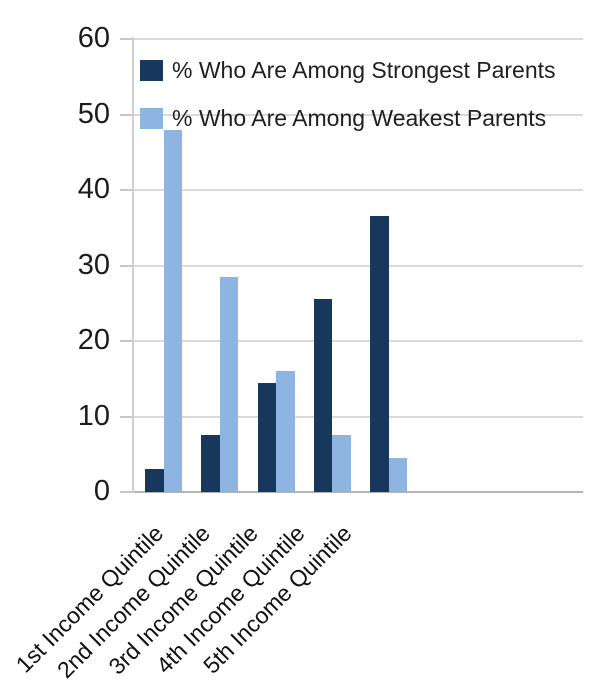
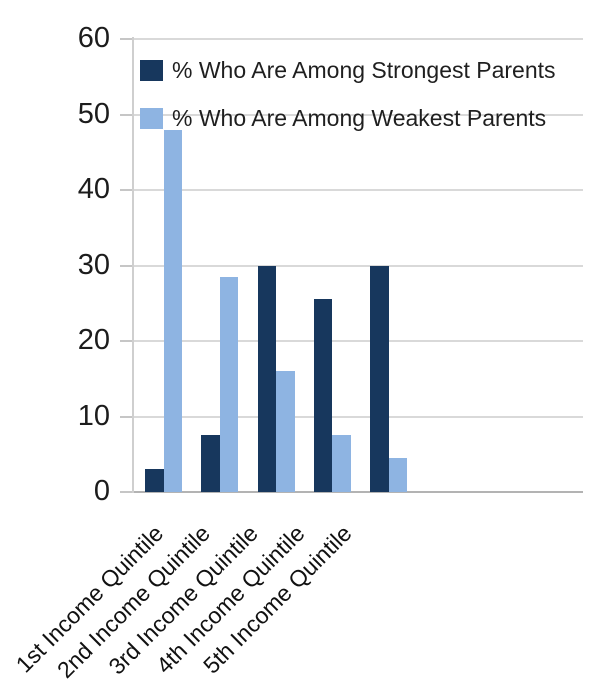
% Who Are Among Strongest Parents/3rd Income Quintile: 14 -> 30
% Who Are Among Strongest Parents/5th Income Quintile: 36 -> 30
